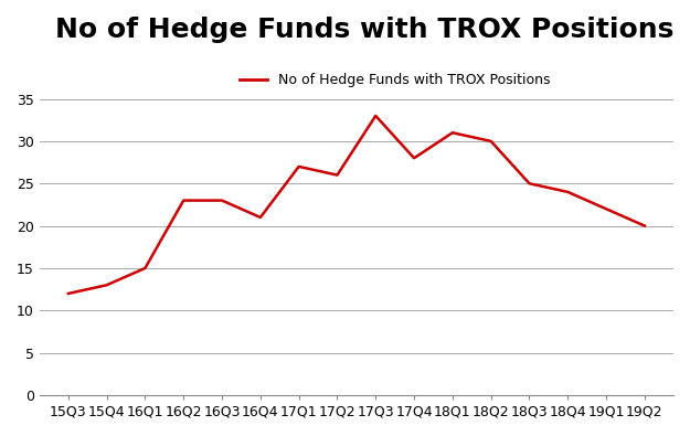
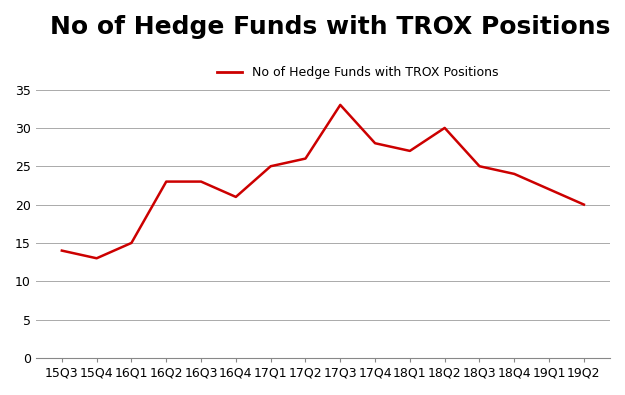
15Q3: 12 -> 14
17Q1: 27 -> 25
18Q1: 31 -> 27
